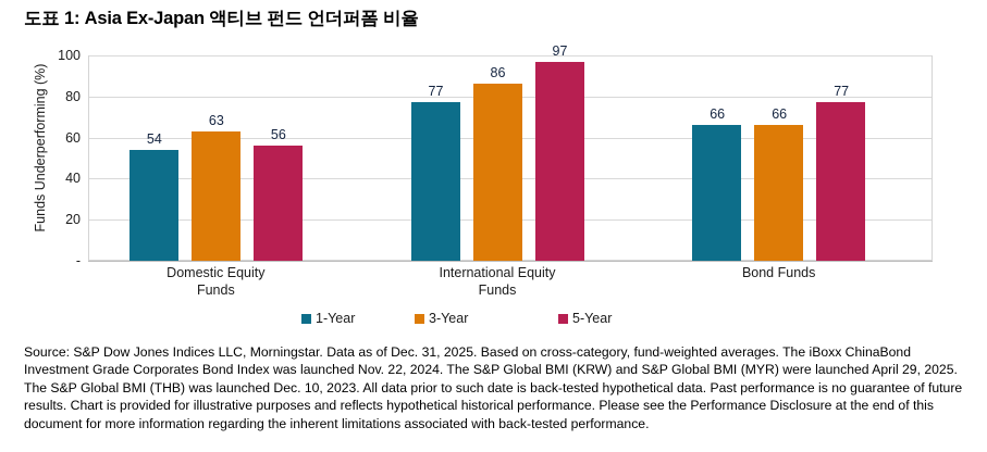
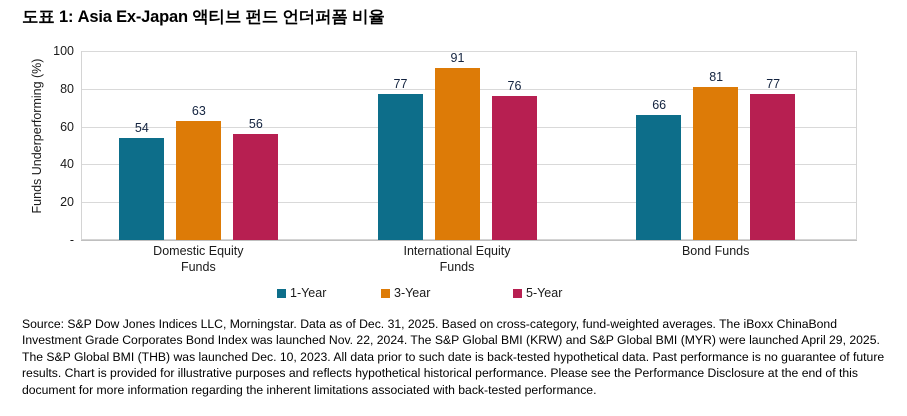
3-Year/International Equity Funds: 86 -> 91
5-Year/International Equity Funds: 97 -> 76
3-Year/Bond Funds: 66 -> 81
